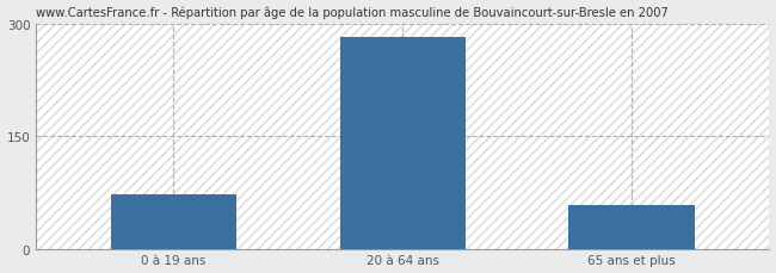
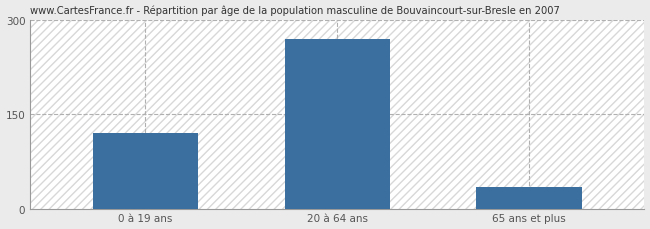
0 à 19 ans: 72 -> 120
20 à 64 ans: 282 -> 270
65 ans et plus: 58 -> 35
